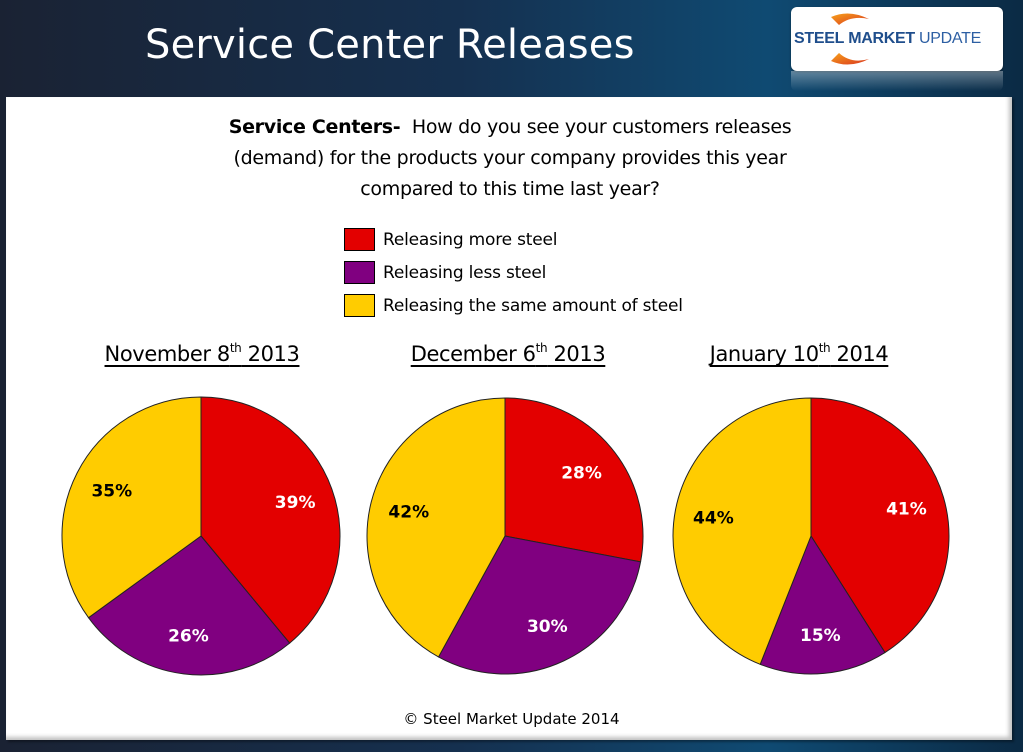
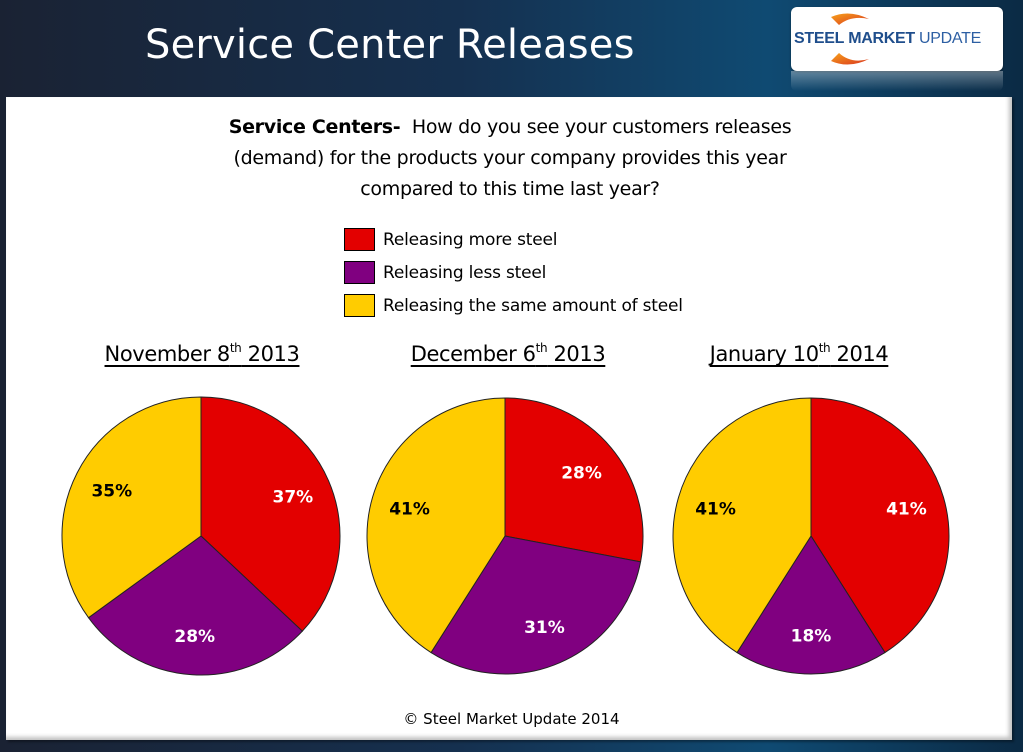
November 8th 2013/Releasing more steel: 39% -> 37%
November 8th 2013/Releasing less steel: 26% -> 28%
December 6th 2013/Releasing less steel: 30% -> 31%
December 6th 2013/Releasing the same amount of steel: 42% -> 41%
January 10th 2014/Releasing less steel: 15% -> 18%
January 10th 2014/Releasing the same amount of steel: 44% -> 41%
